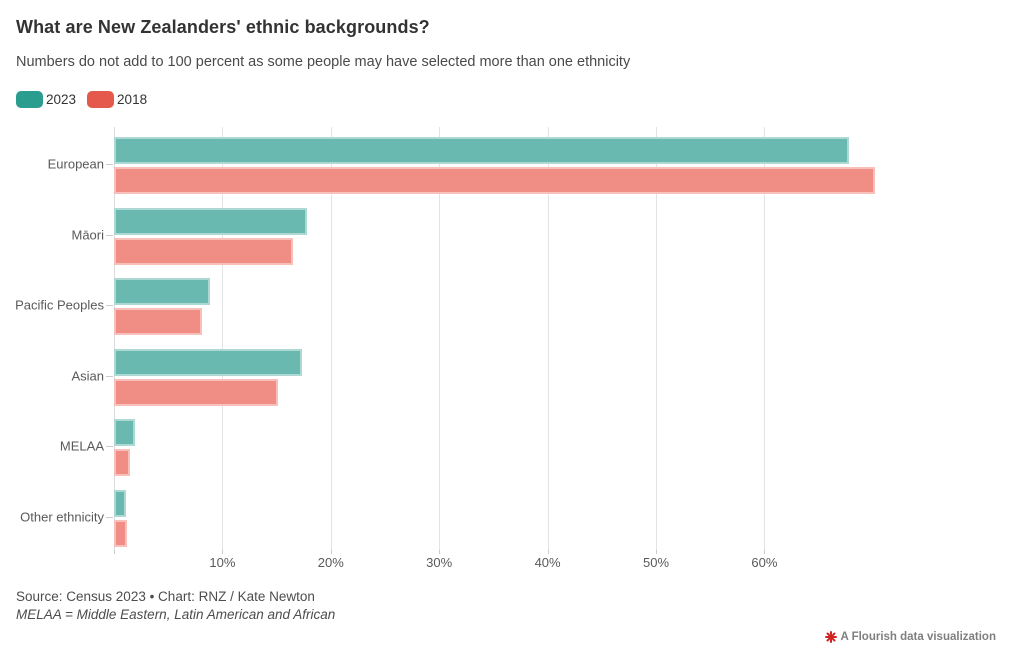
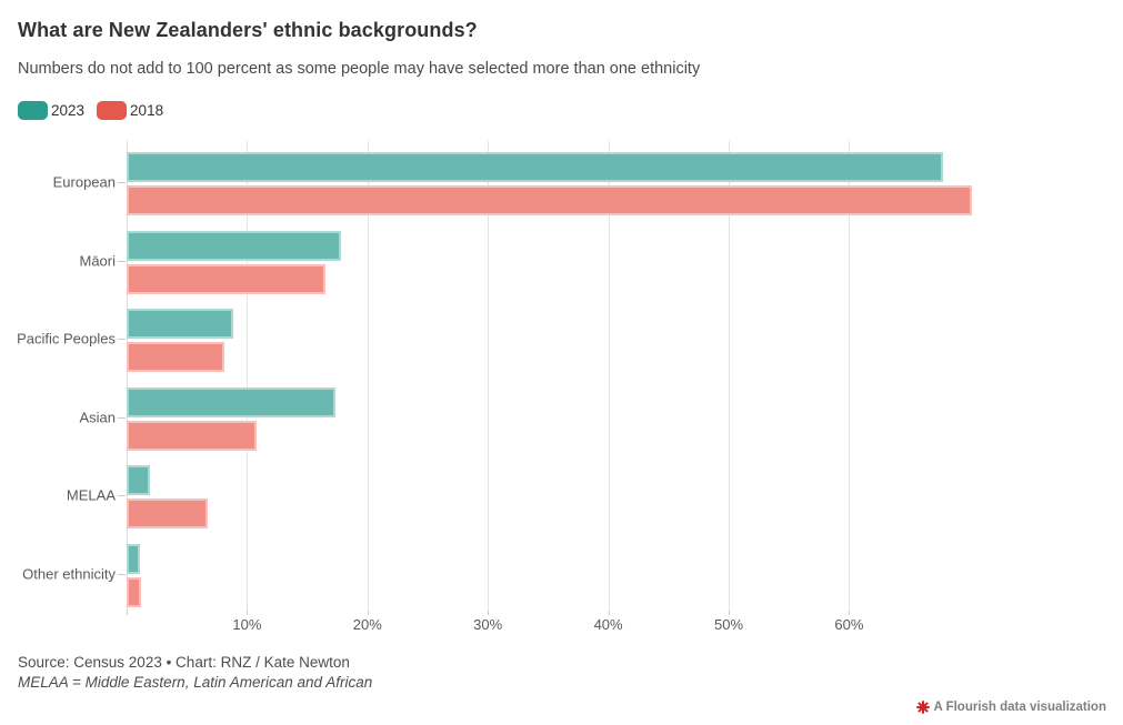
2018/Asian: 15.1% -> 10.8%
2018/MELAA: 1.5% -> 6.7%
